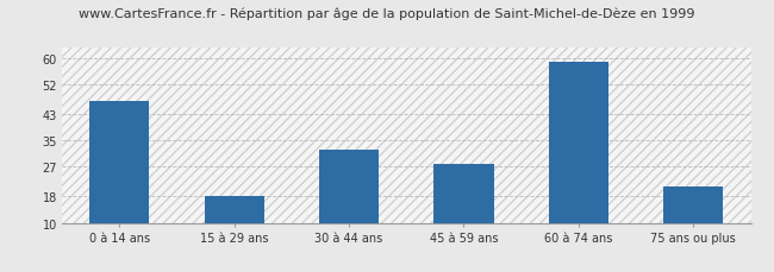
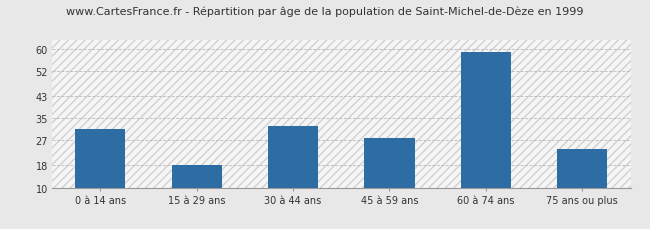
0 à 14 ans: 47 -> 31
75 ans ou plus: 21 -> 24
